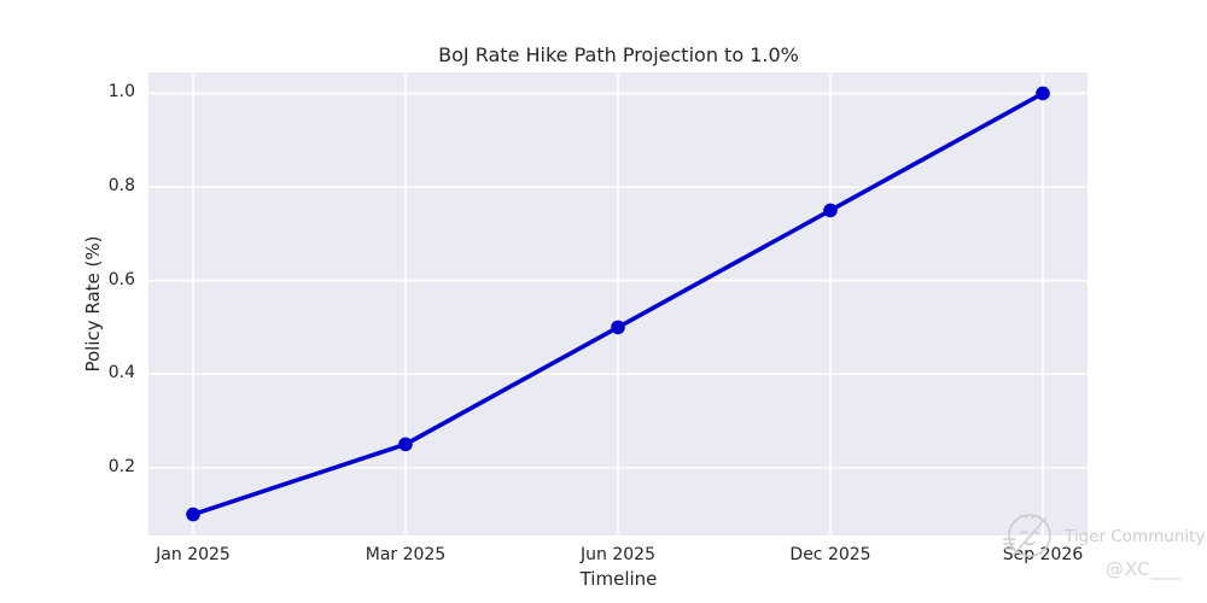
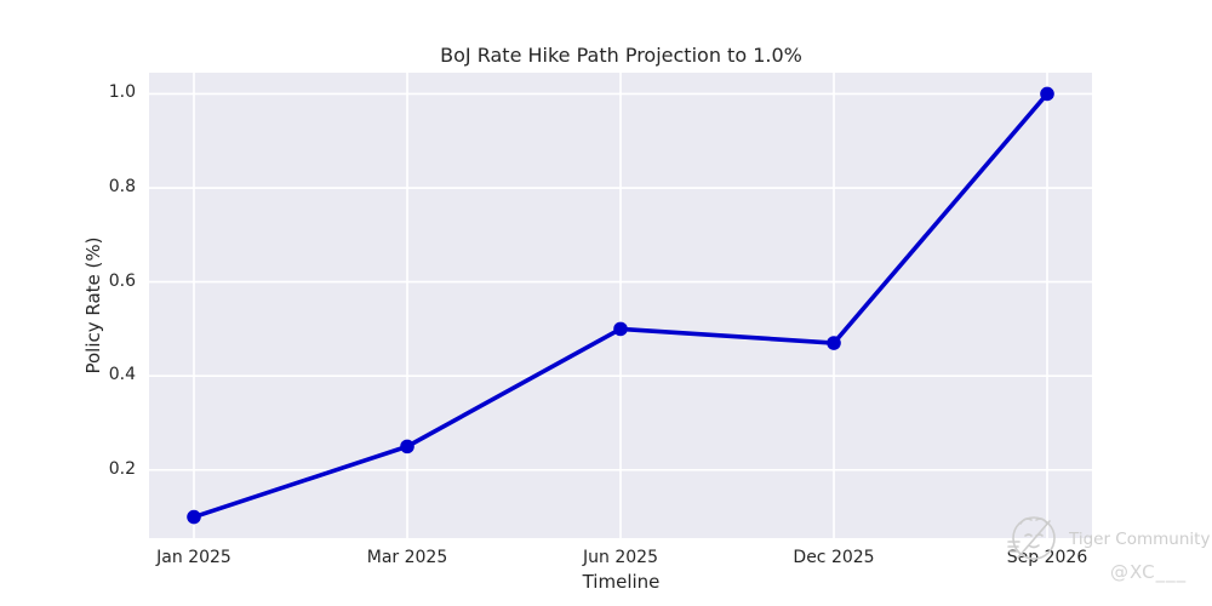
Dec 2025: 0.75 -> 0.47
